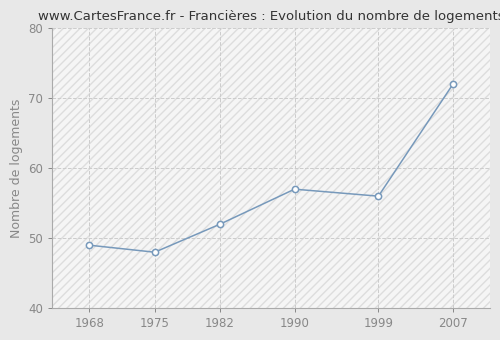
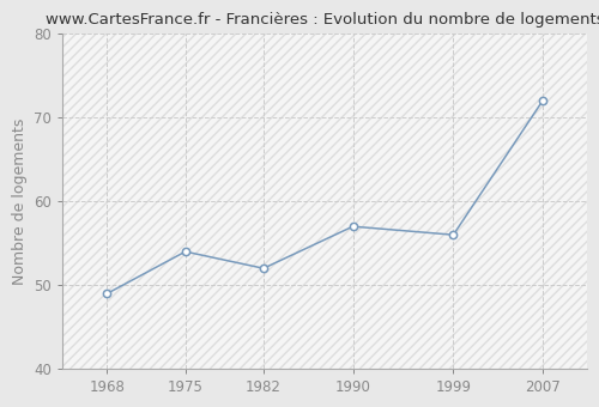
1975: 48 -> 54
